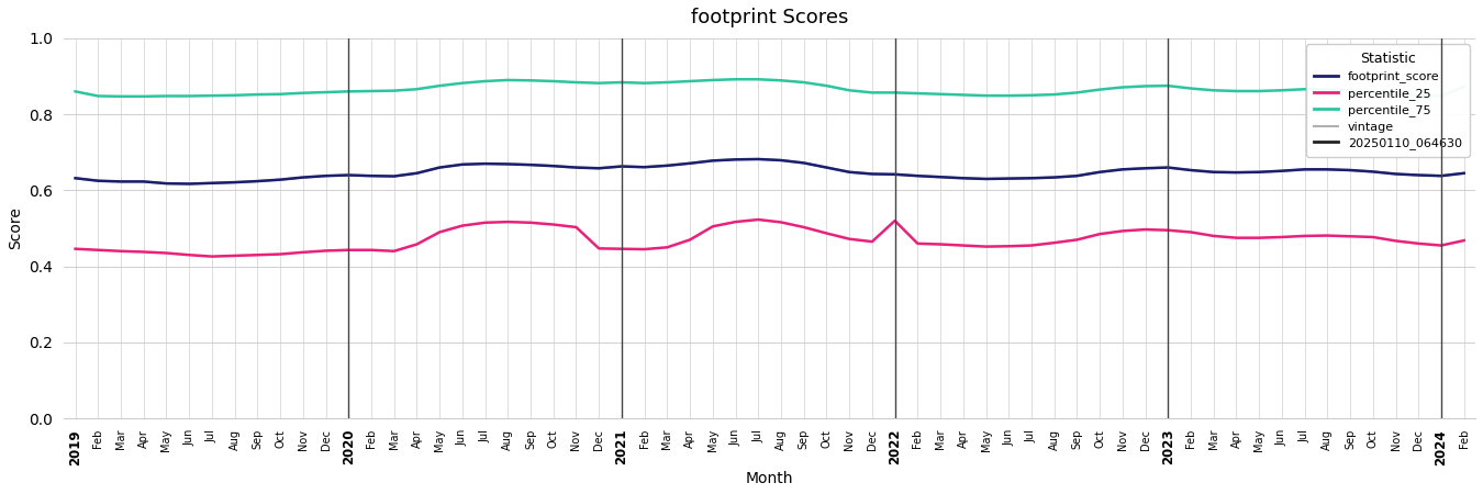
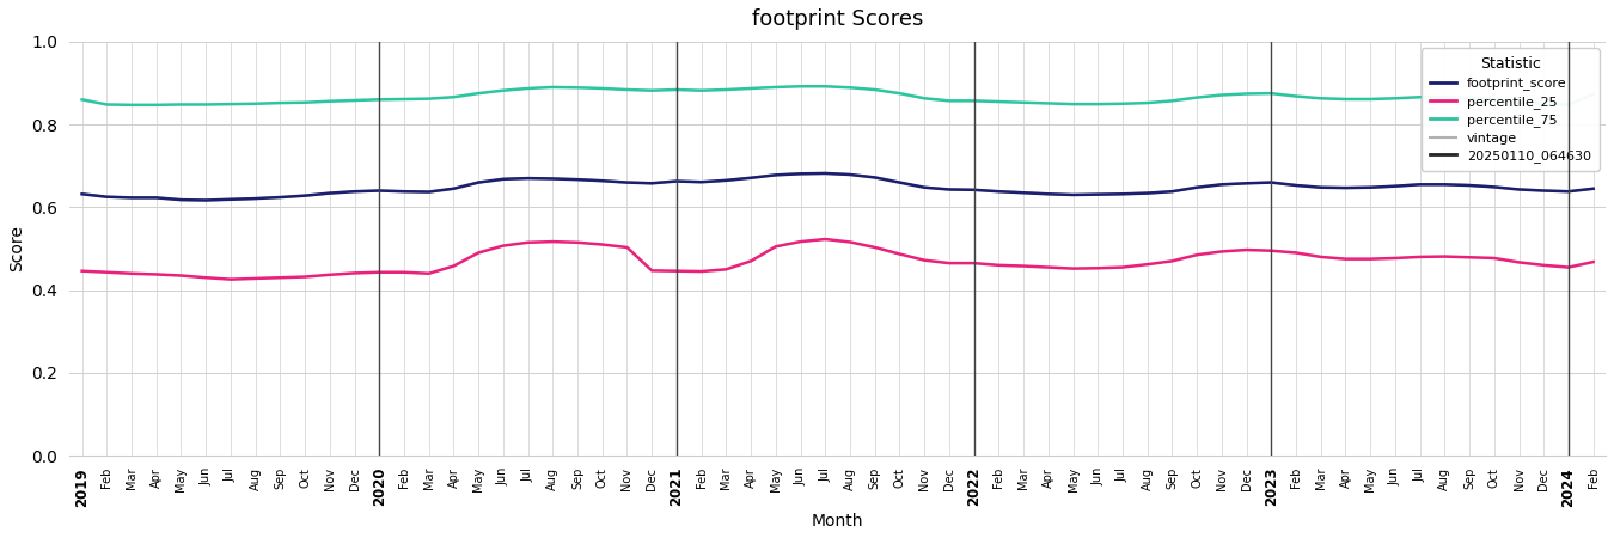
percentile_25/2022: 0.520 -> 0.465
